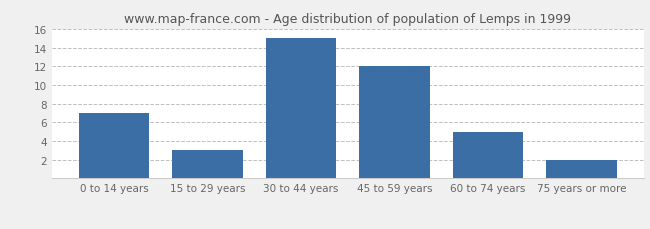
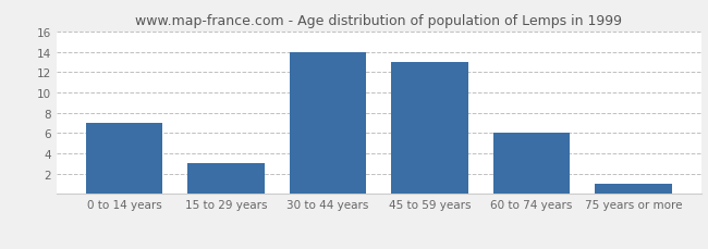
30 to 44 years: 15 -> 14
45 to 59 years: 12 -> 13
60 to 74 years: 5 -> 6
75 years or more: 2 -> 1
